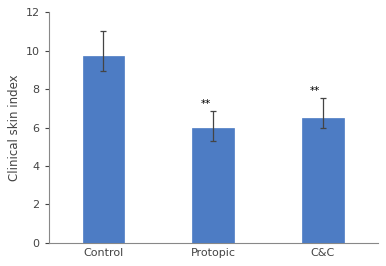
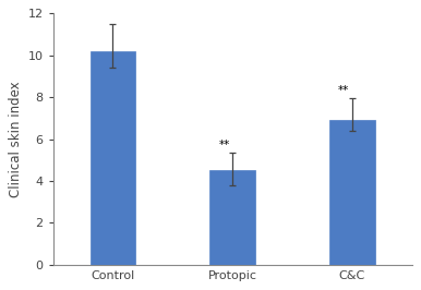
Control: 9.8 -> 10.2
Protopic: 6.0 -> 4.5
C&C: 6.5 -> 6.9
